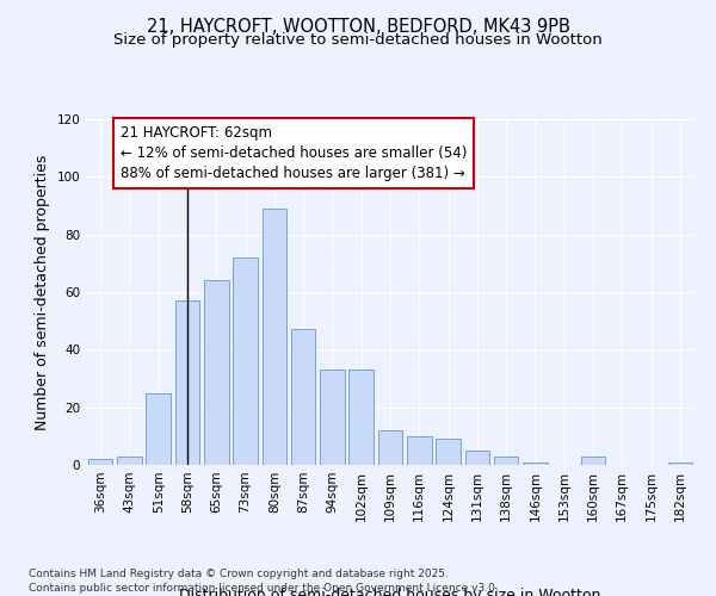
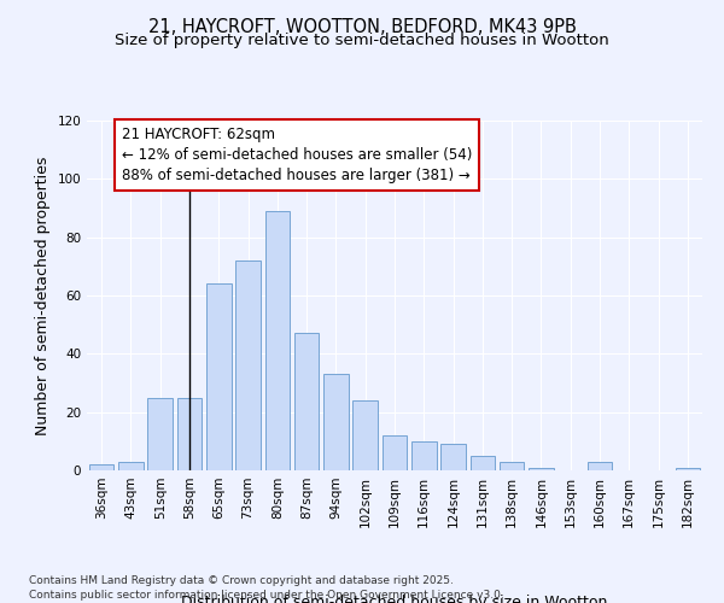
58sqm: 57 -> 25
102sqm: 33 -> 24
